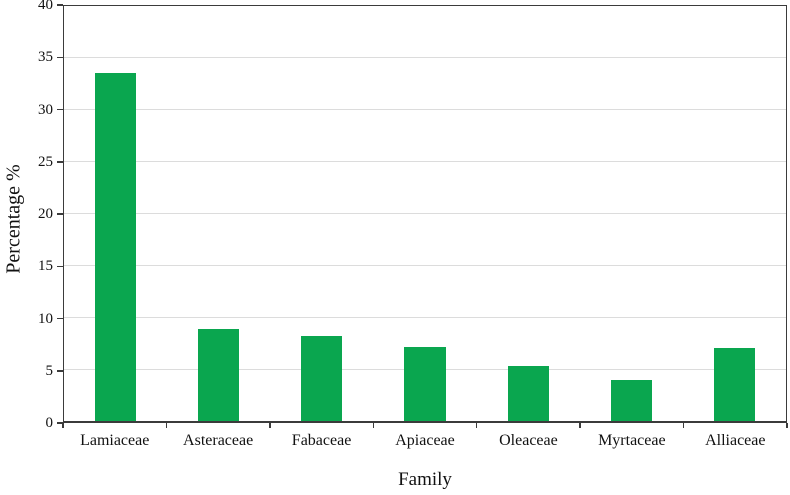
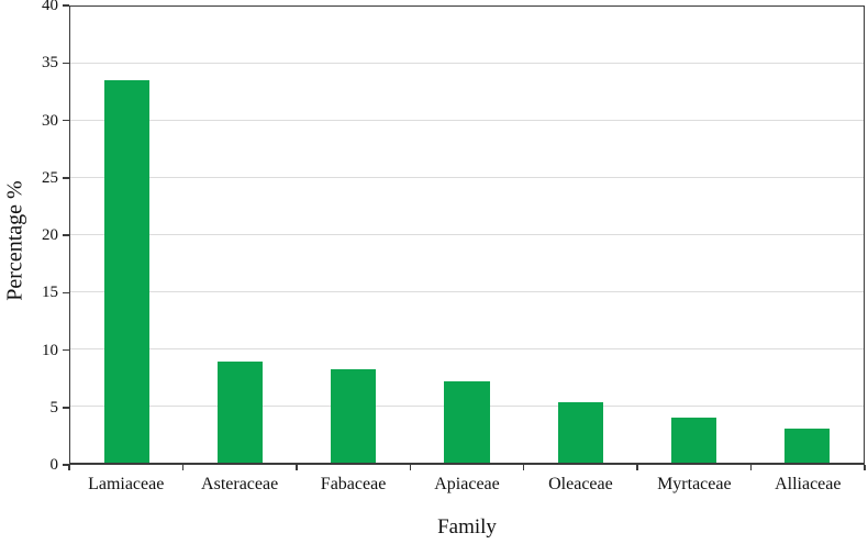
Alliaceae: 7.0 -> 3.0
